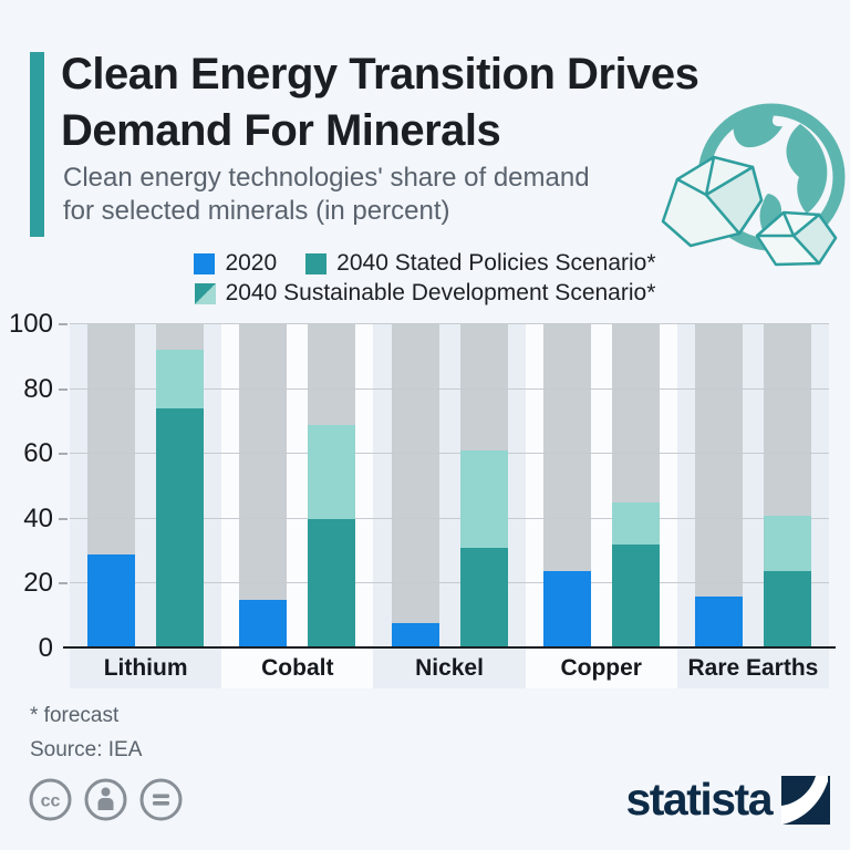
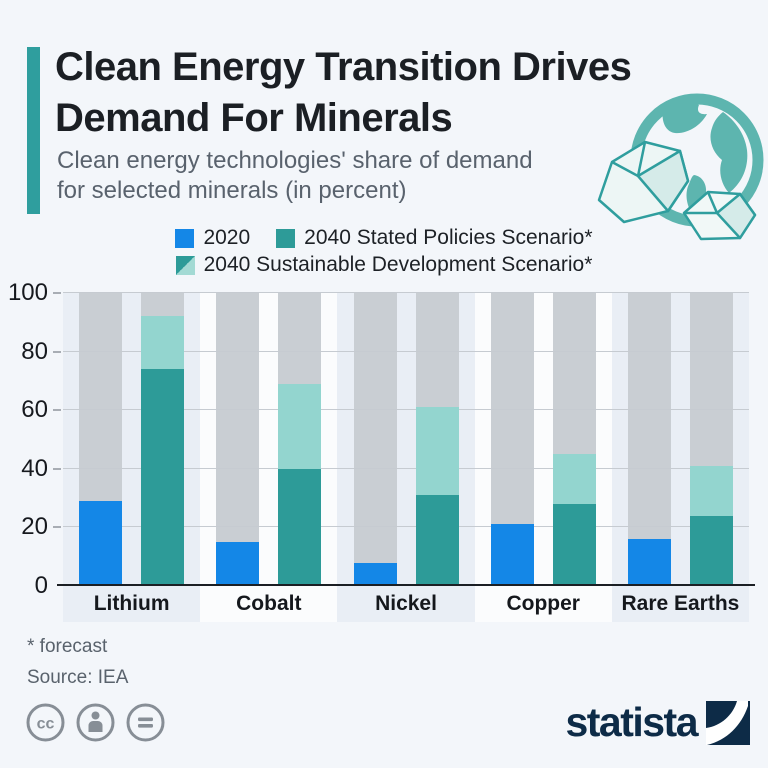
2020/Copper: 24 -> 21
2040 Stated Policies Scenario*/Copper: 32 -> 28
